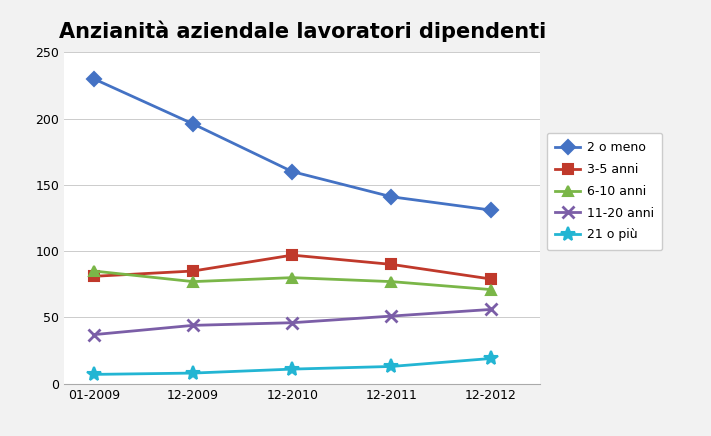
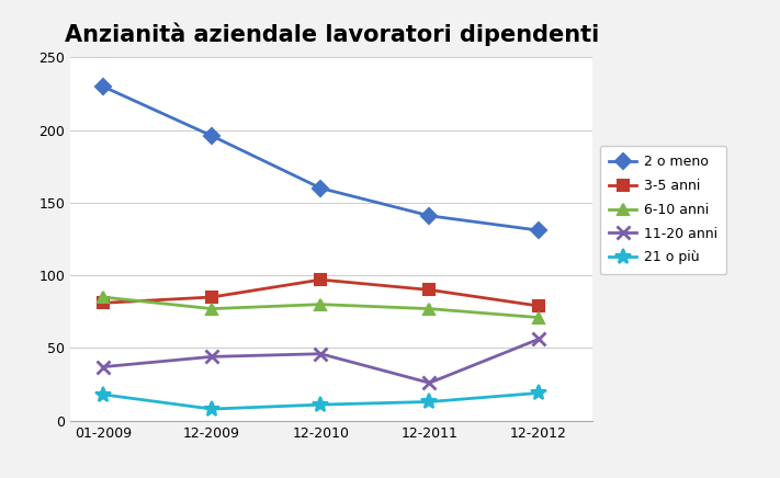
21 o più/01-2009: 7 -> 18
11-20 anni/12-2011: 51 -> 26
